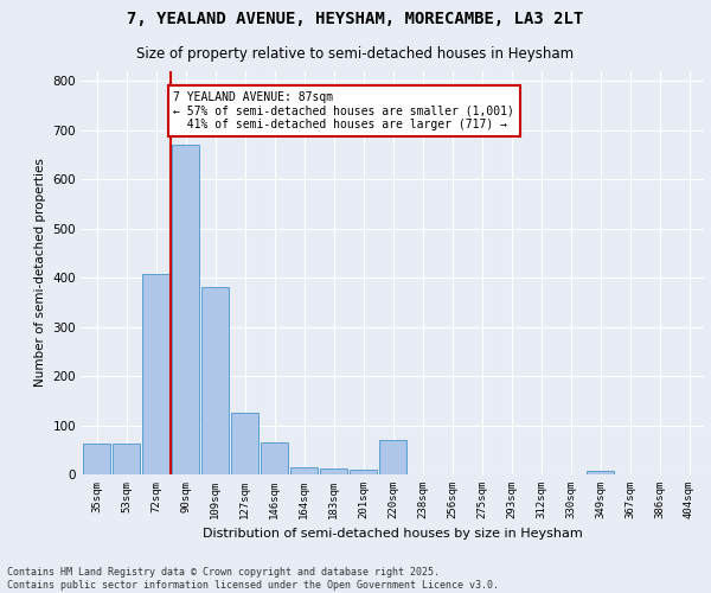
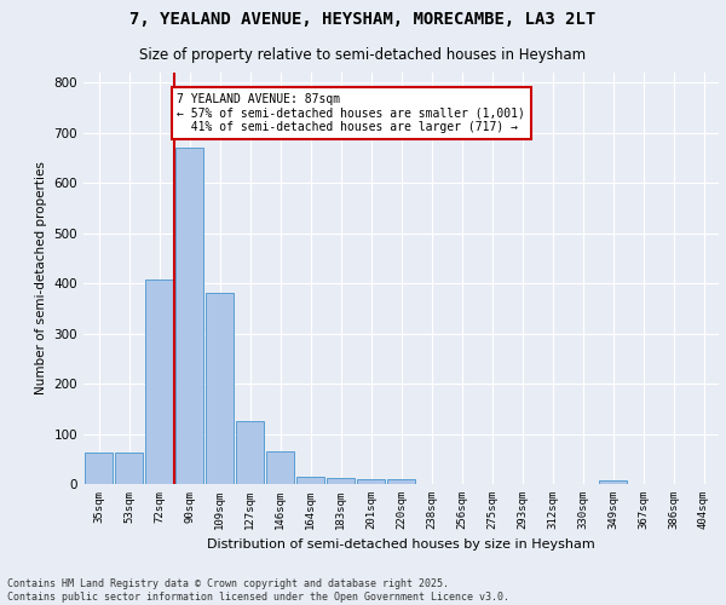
220sqm: 70 -> 10
